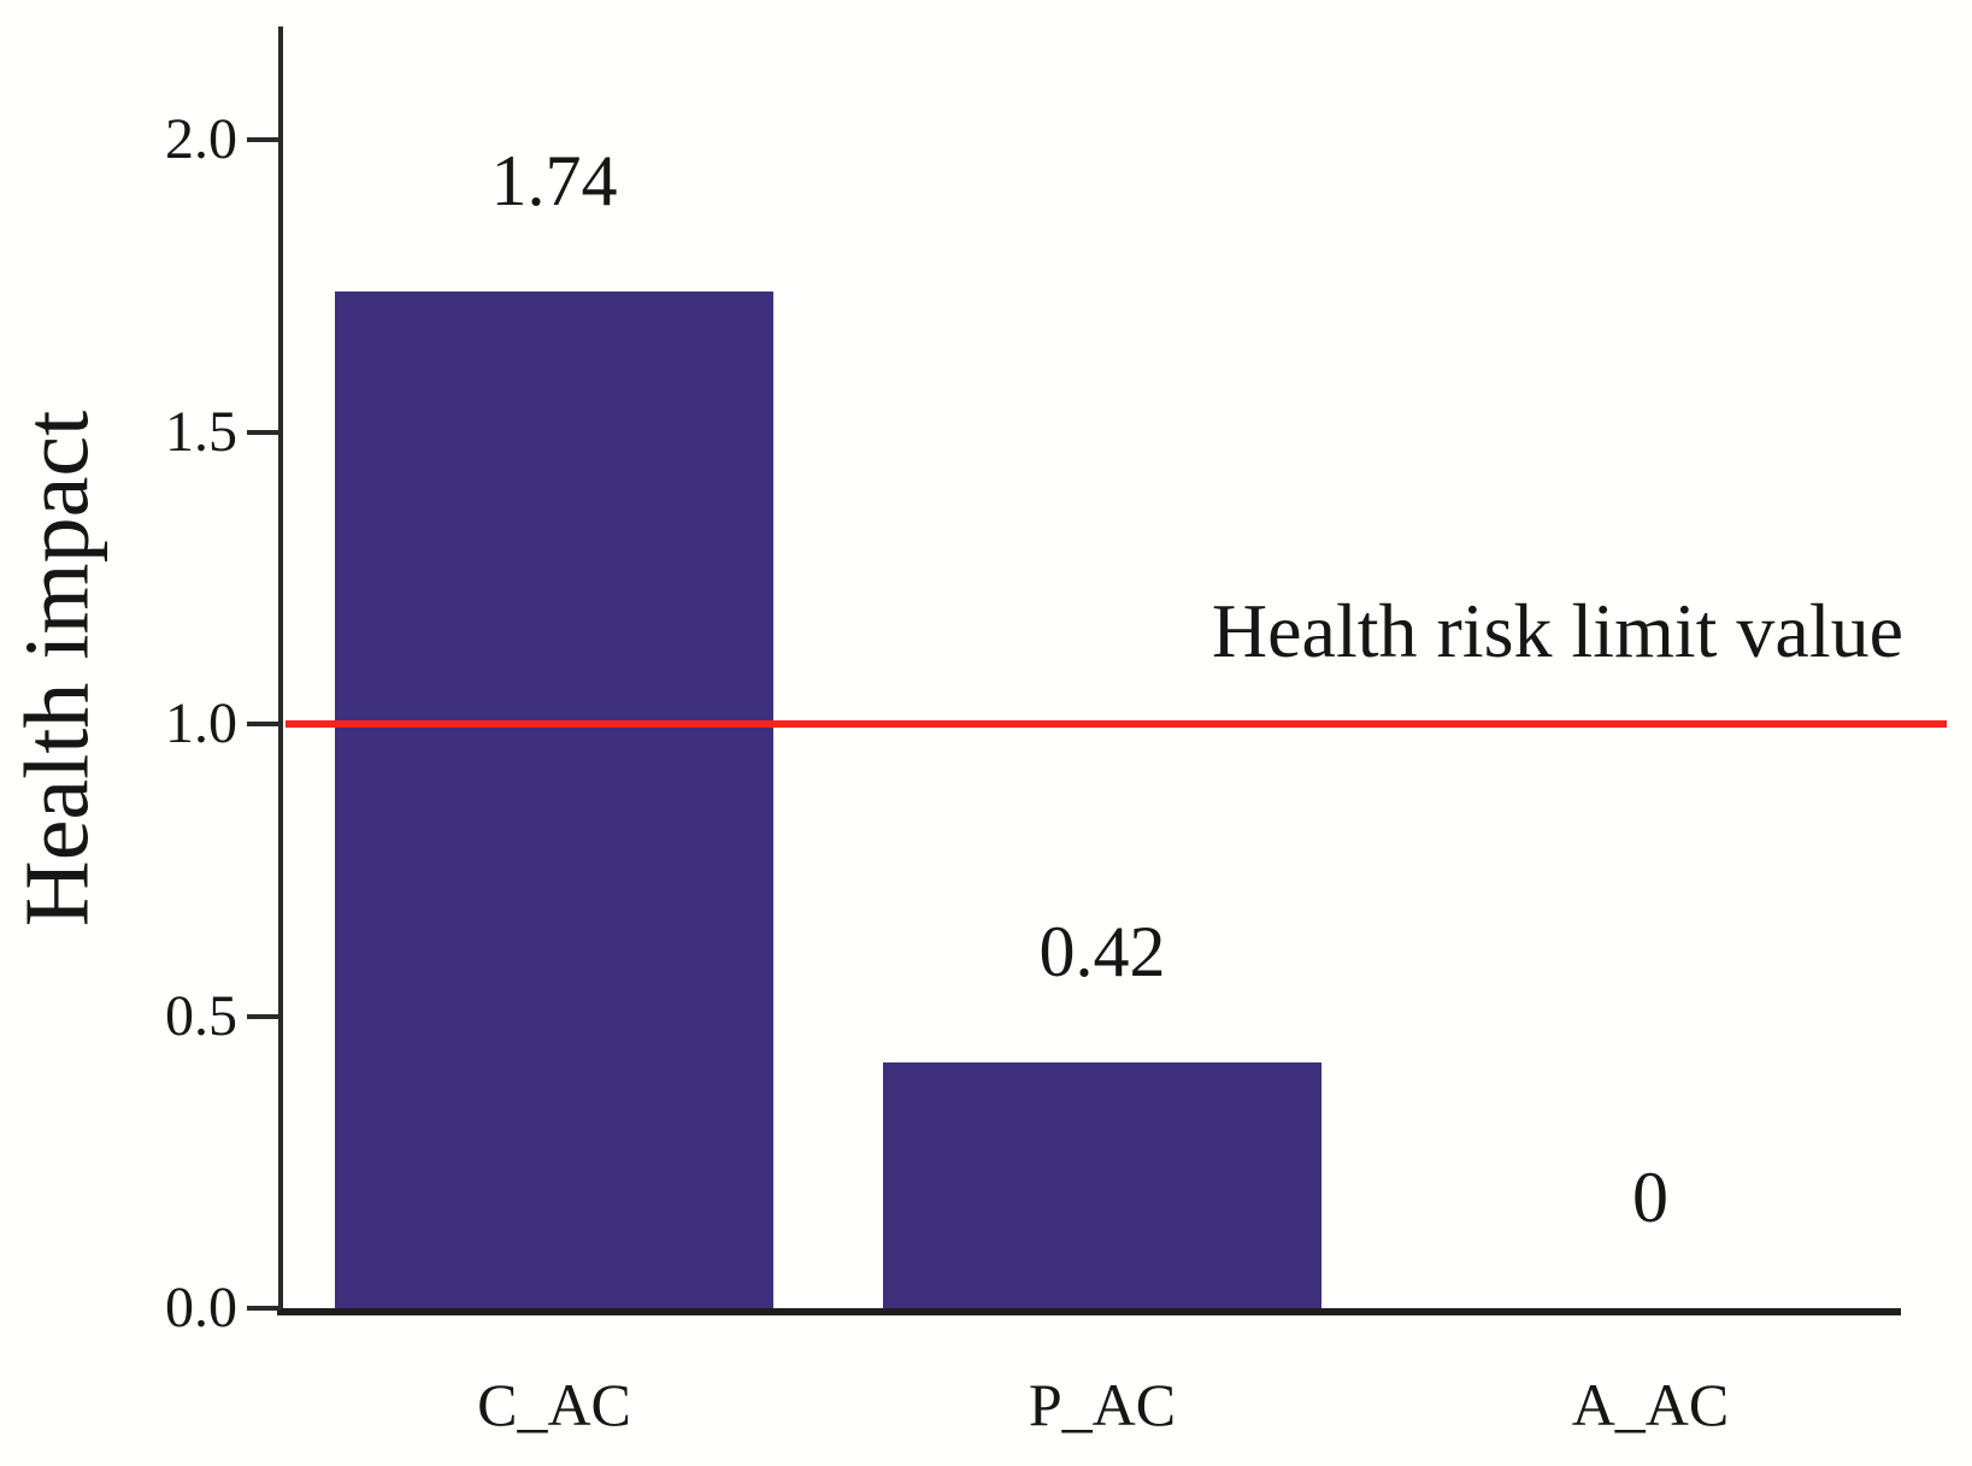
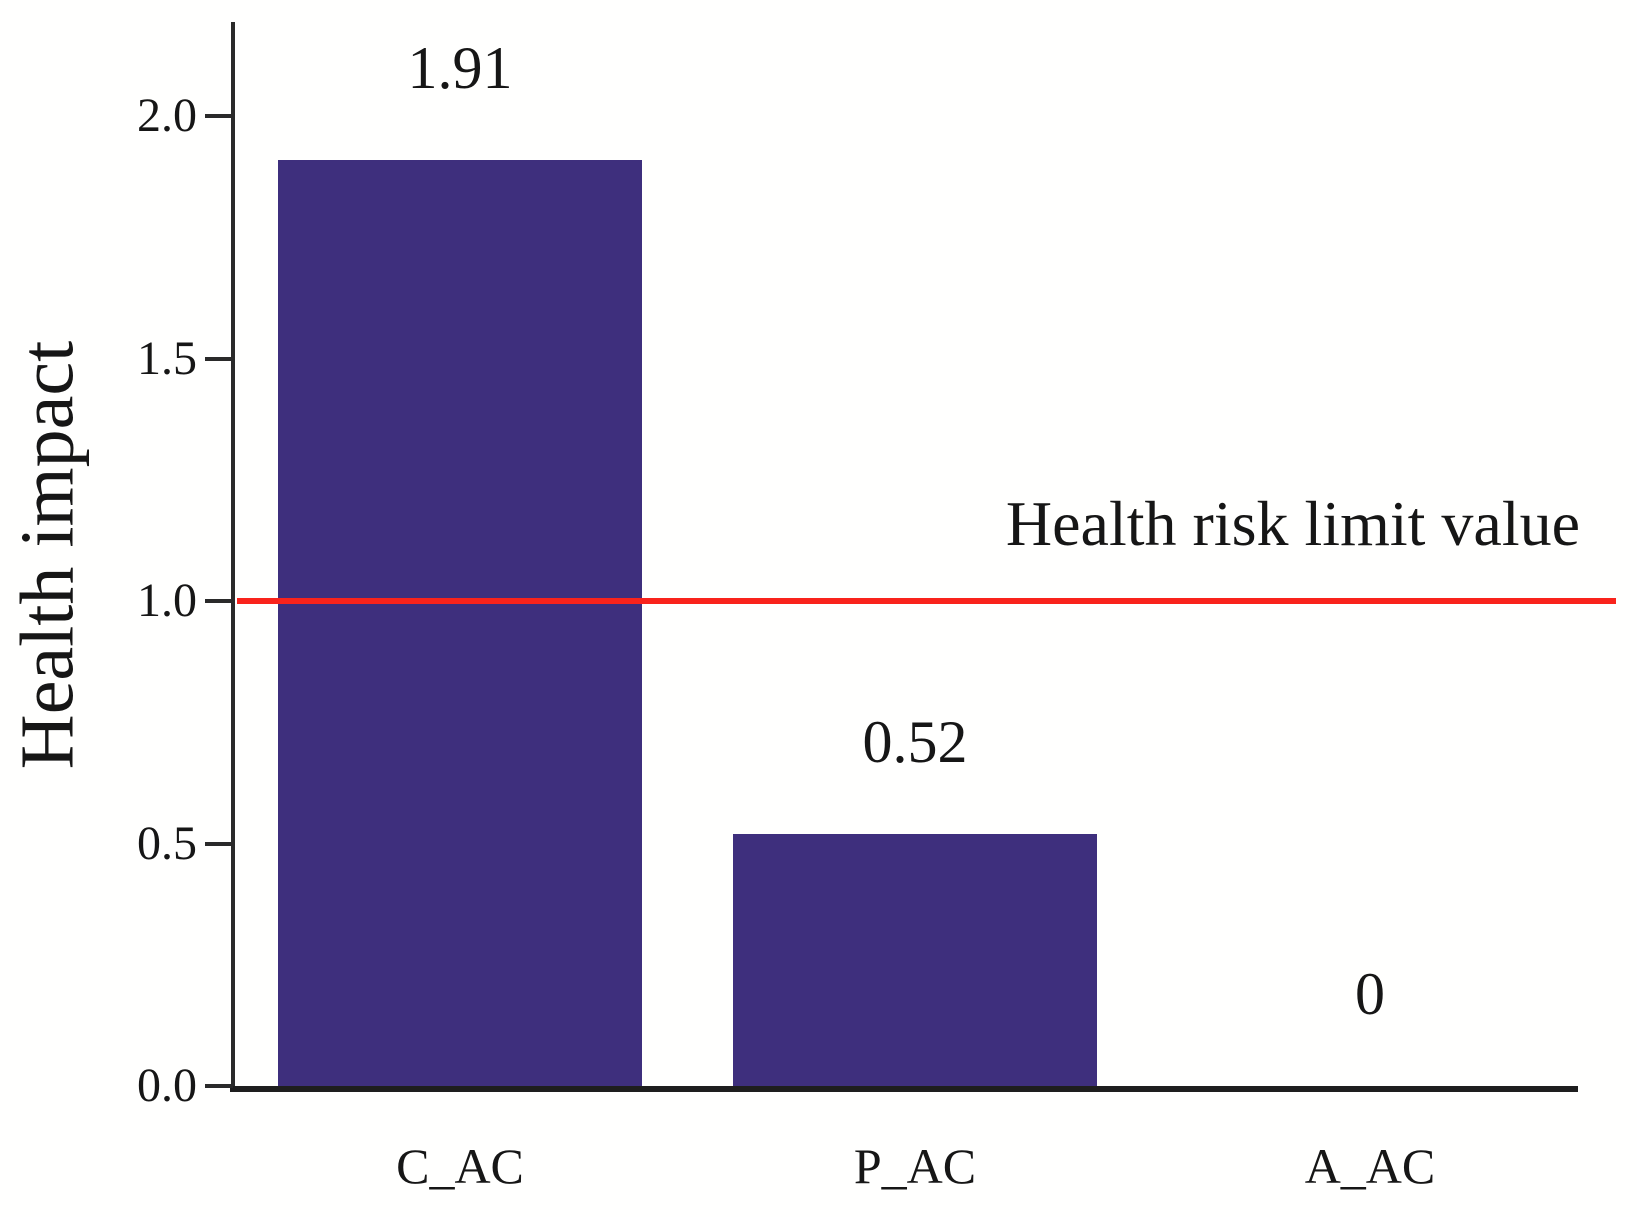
C_AC: 1.74 -> 1.91
P_AC: 0.42 -> 0.52
